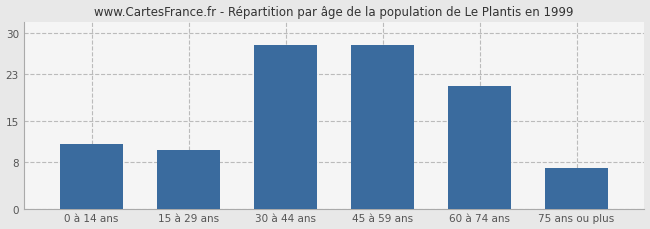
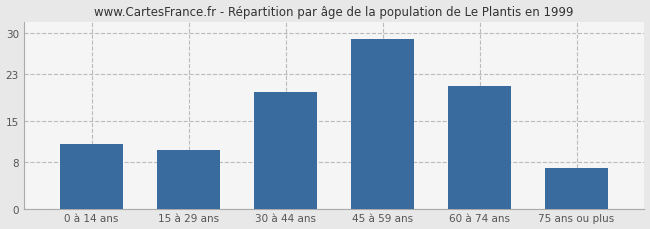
30 à 44 ans: 28 -> 20
45 à 59 ans: 28 -> 29
